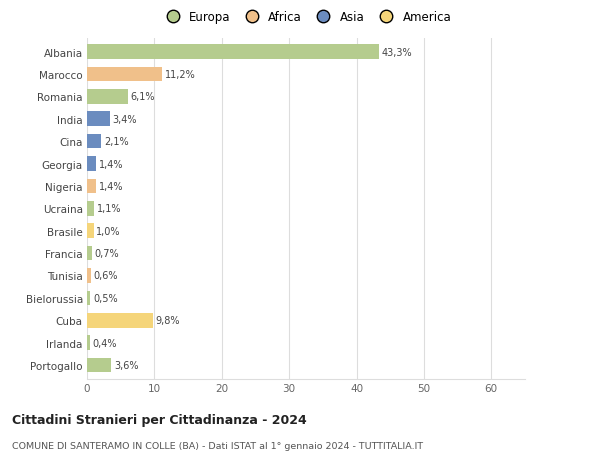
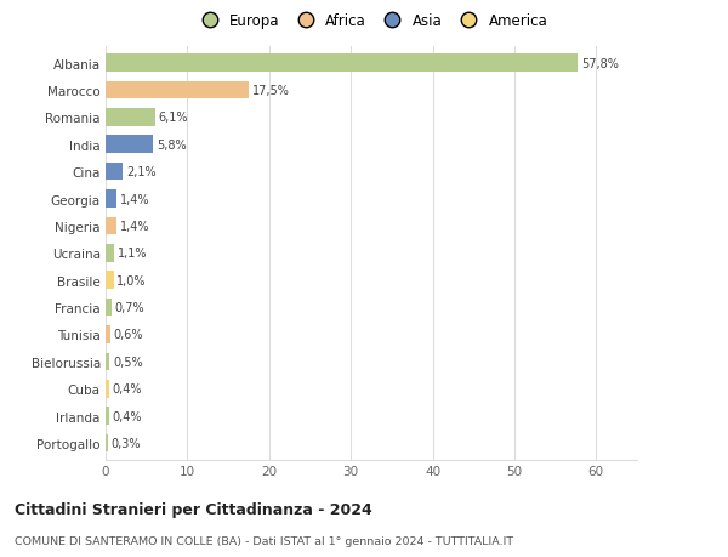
Albania: 43,3% -> 57,8%
Marocco: 11,2% -> 17,5%
India: 3,4% -> 5,8%
Cuba: 9,8% -> 0,4%
Portogallo: 3,6% -> 0,3%
